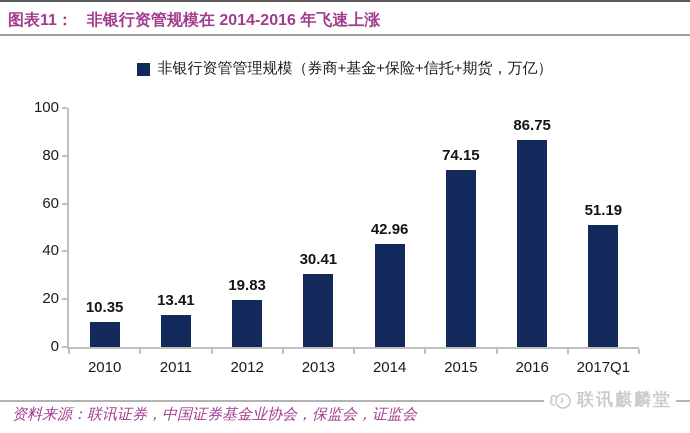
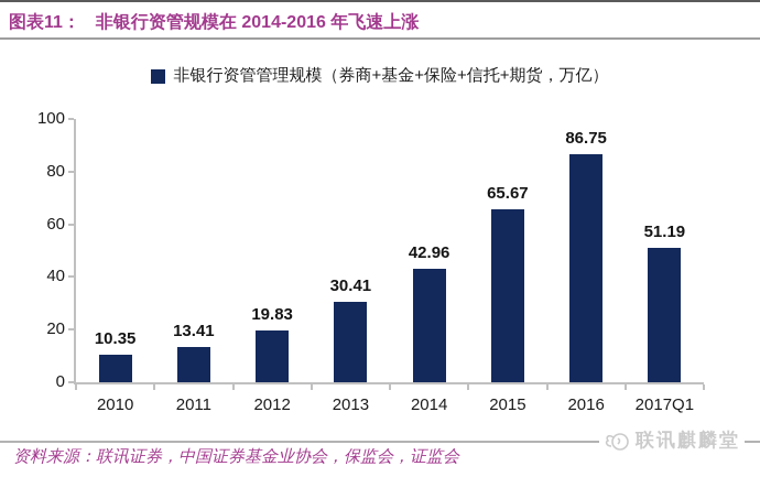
2015: 74.15 -> 65.67
